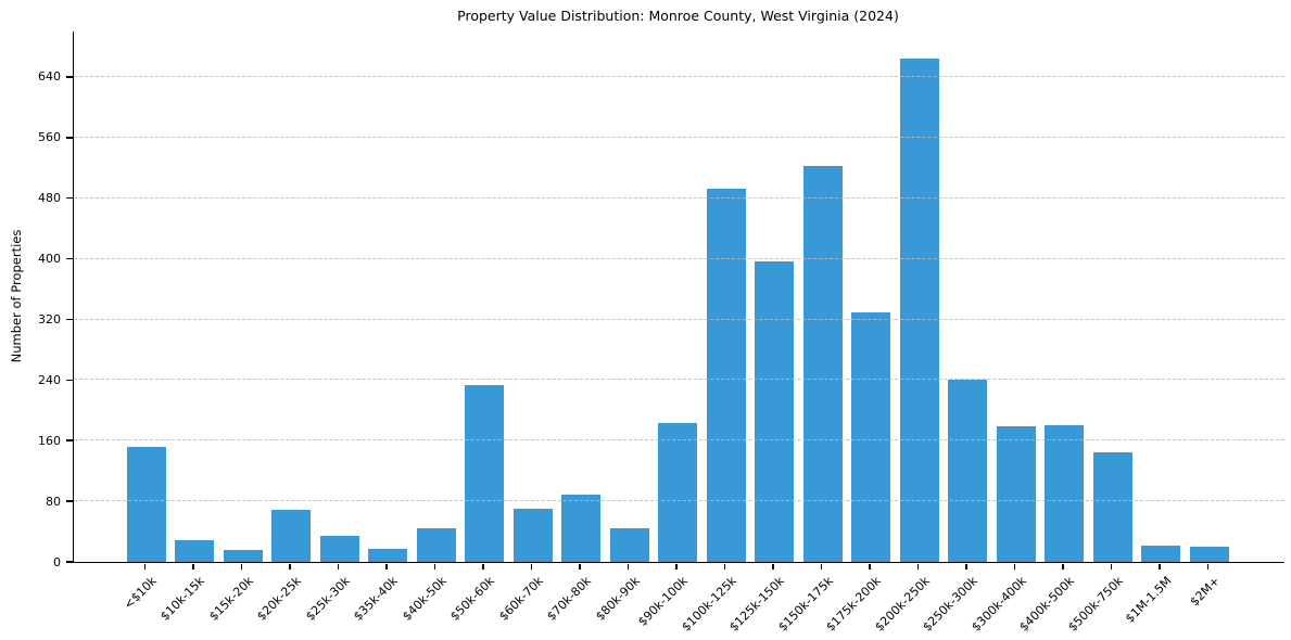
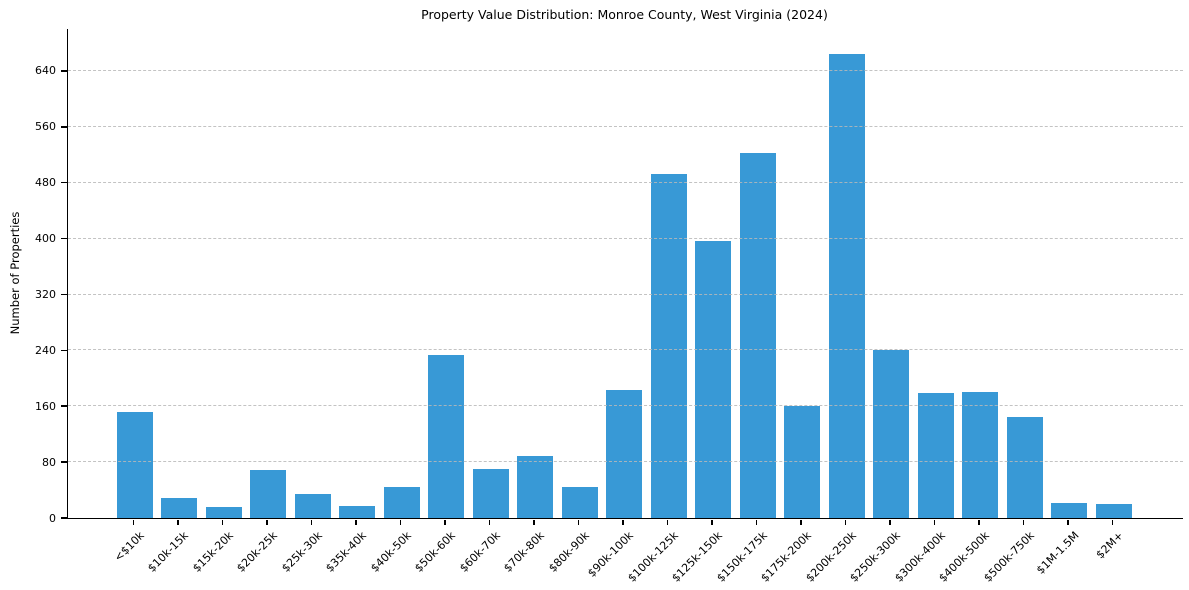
$175k-200k: 330 -> 160
